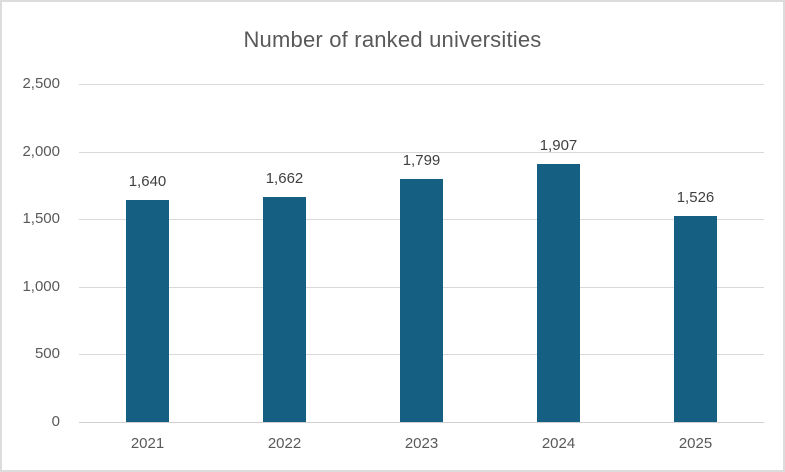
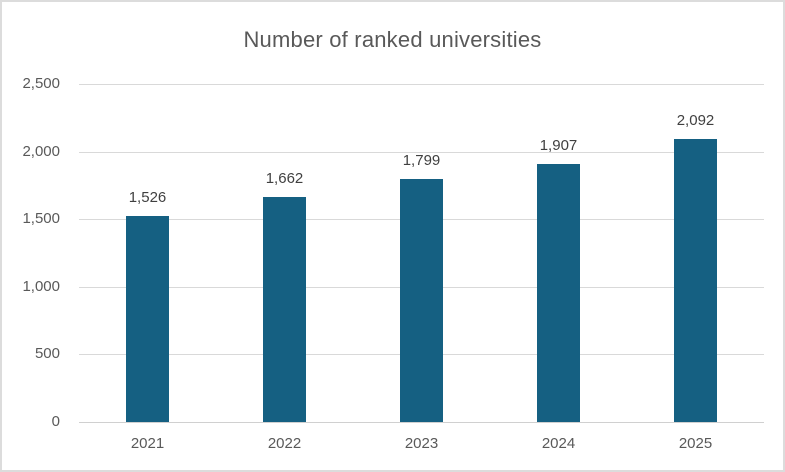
2021: 1,640 -> 1,526
2025: 1,526 -> 2,092
